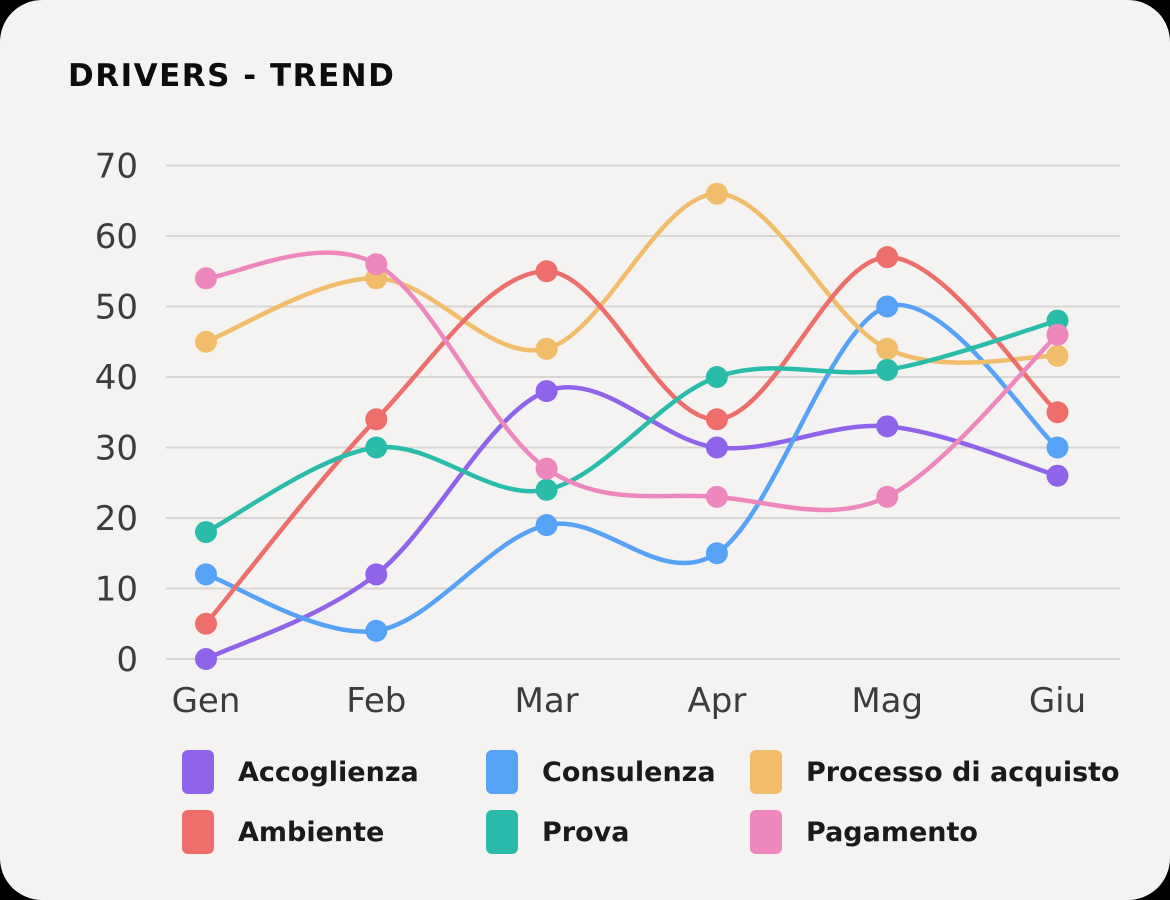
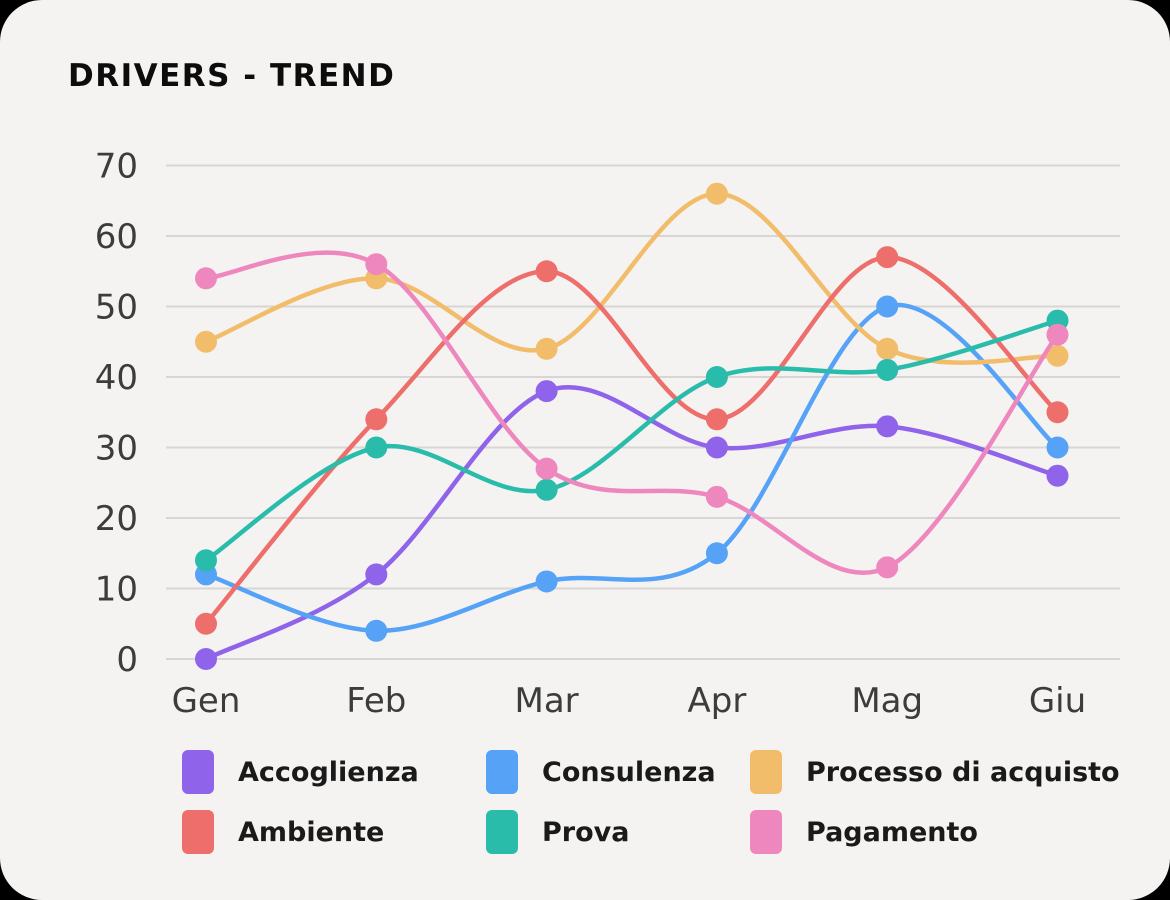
Prova/Gen: 18 -> 14
Consulenza/Mar: 19 -> 11
Pagamento/Mag: 23 -> 13
